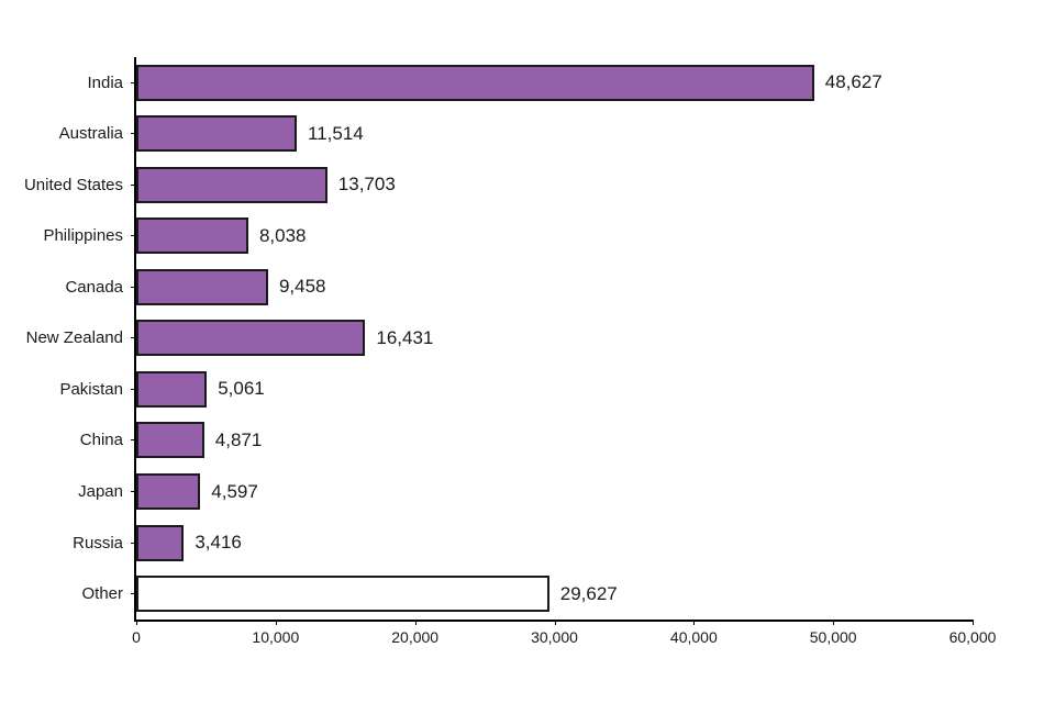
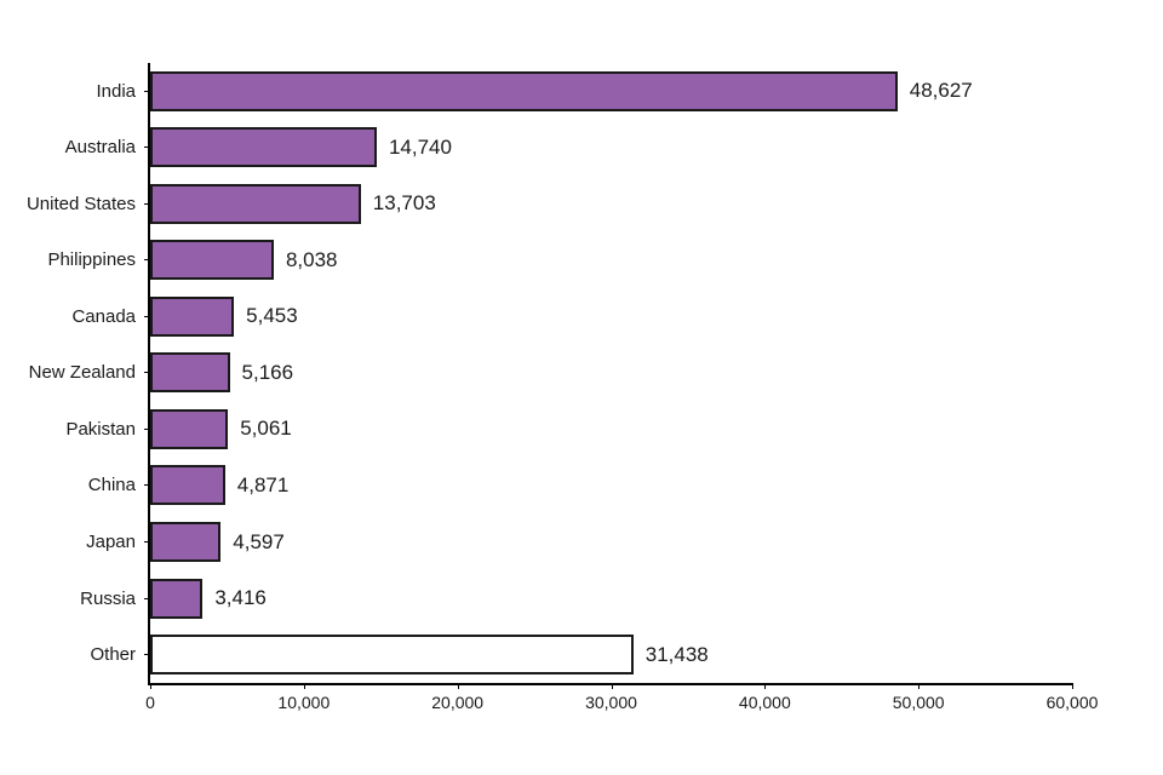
Australia: 11,514 -> 14,740
Canada: 9,458 -> 5,453
New Zealand: 16,431 -> 5,166
Other: 29,627 -> 31,438
